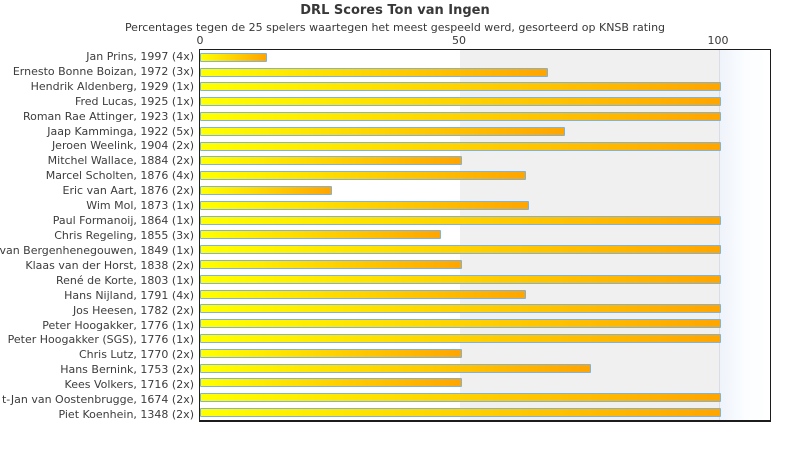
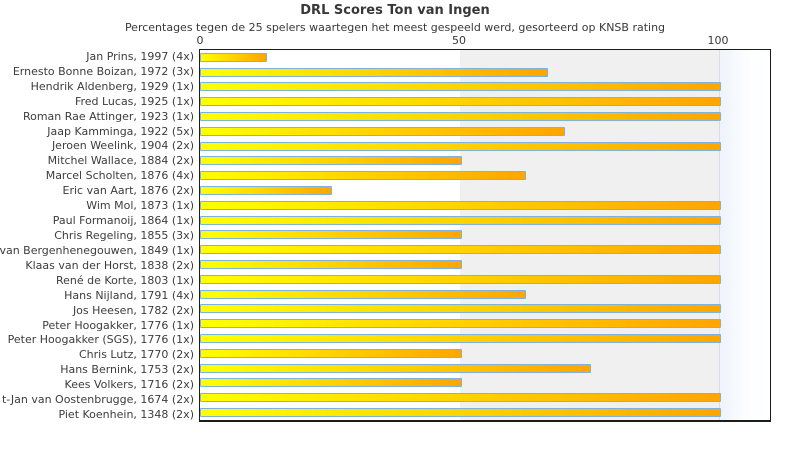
Wim Mol, 1873 (1x): 63 -> 100
Chris Regeling, 1855 (3x): 46 -> 50
